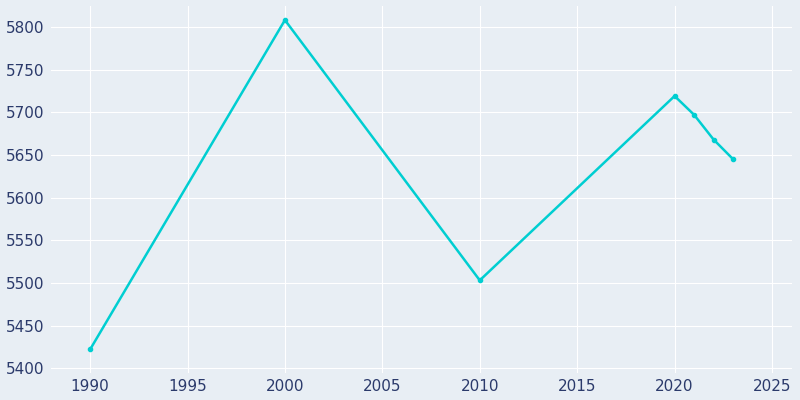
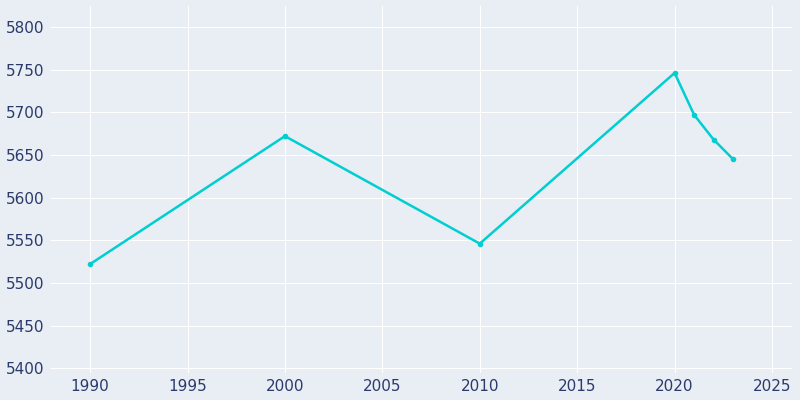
1990: 5422 -> 5522
2000: 5808 -> 5672
2010: 5503 -> 5546
2020: 5719 -> 5746
